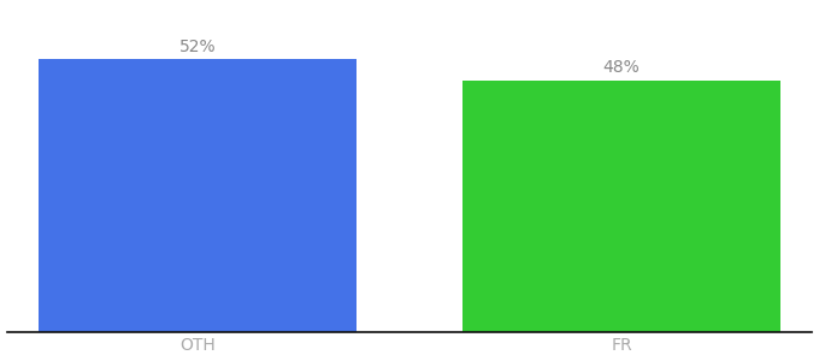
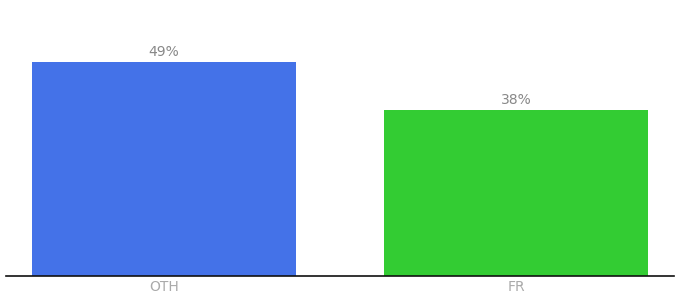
OTH: 52% -> 49%
FR: 48% -> 38%
